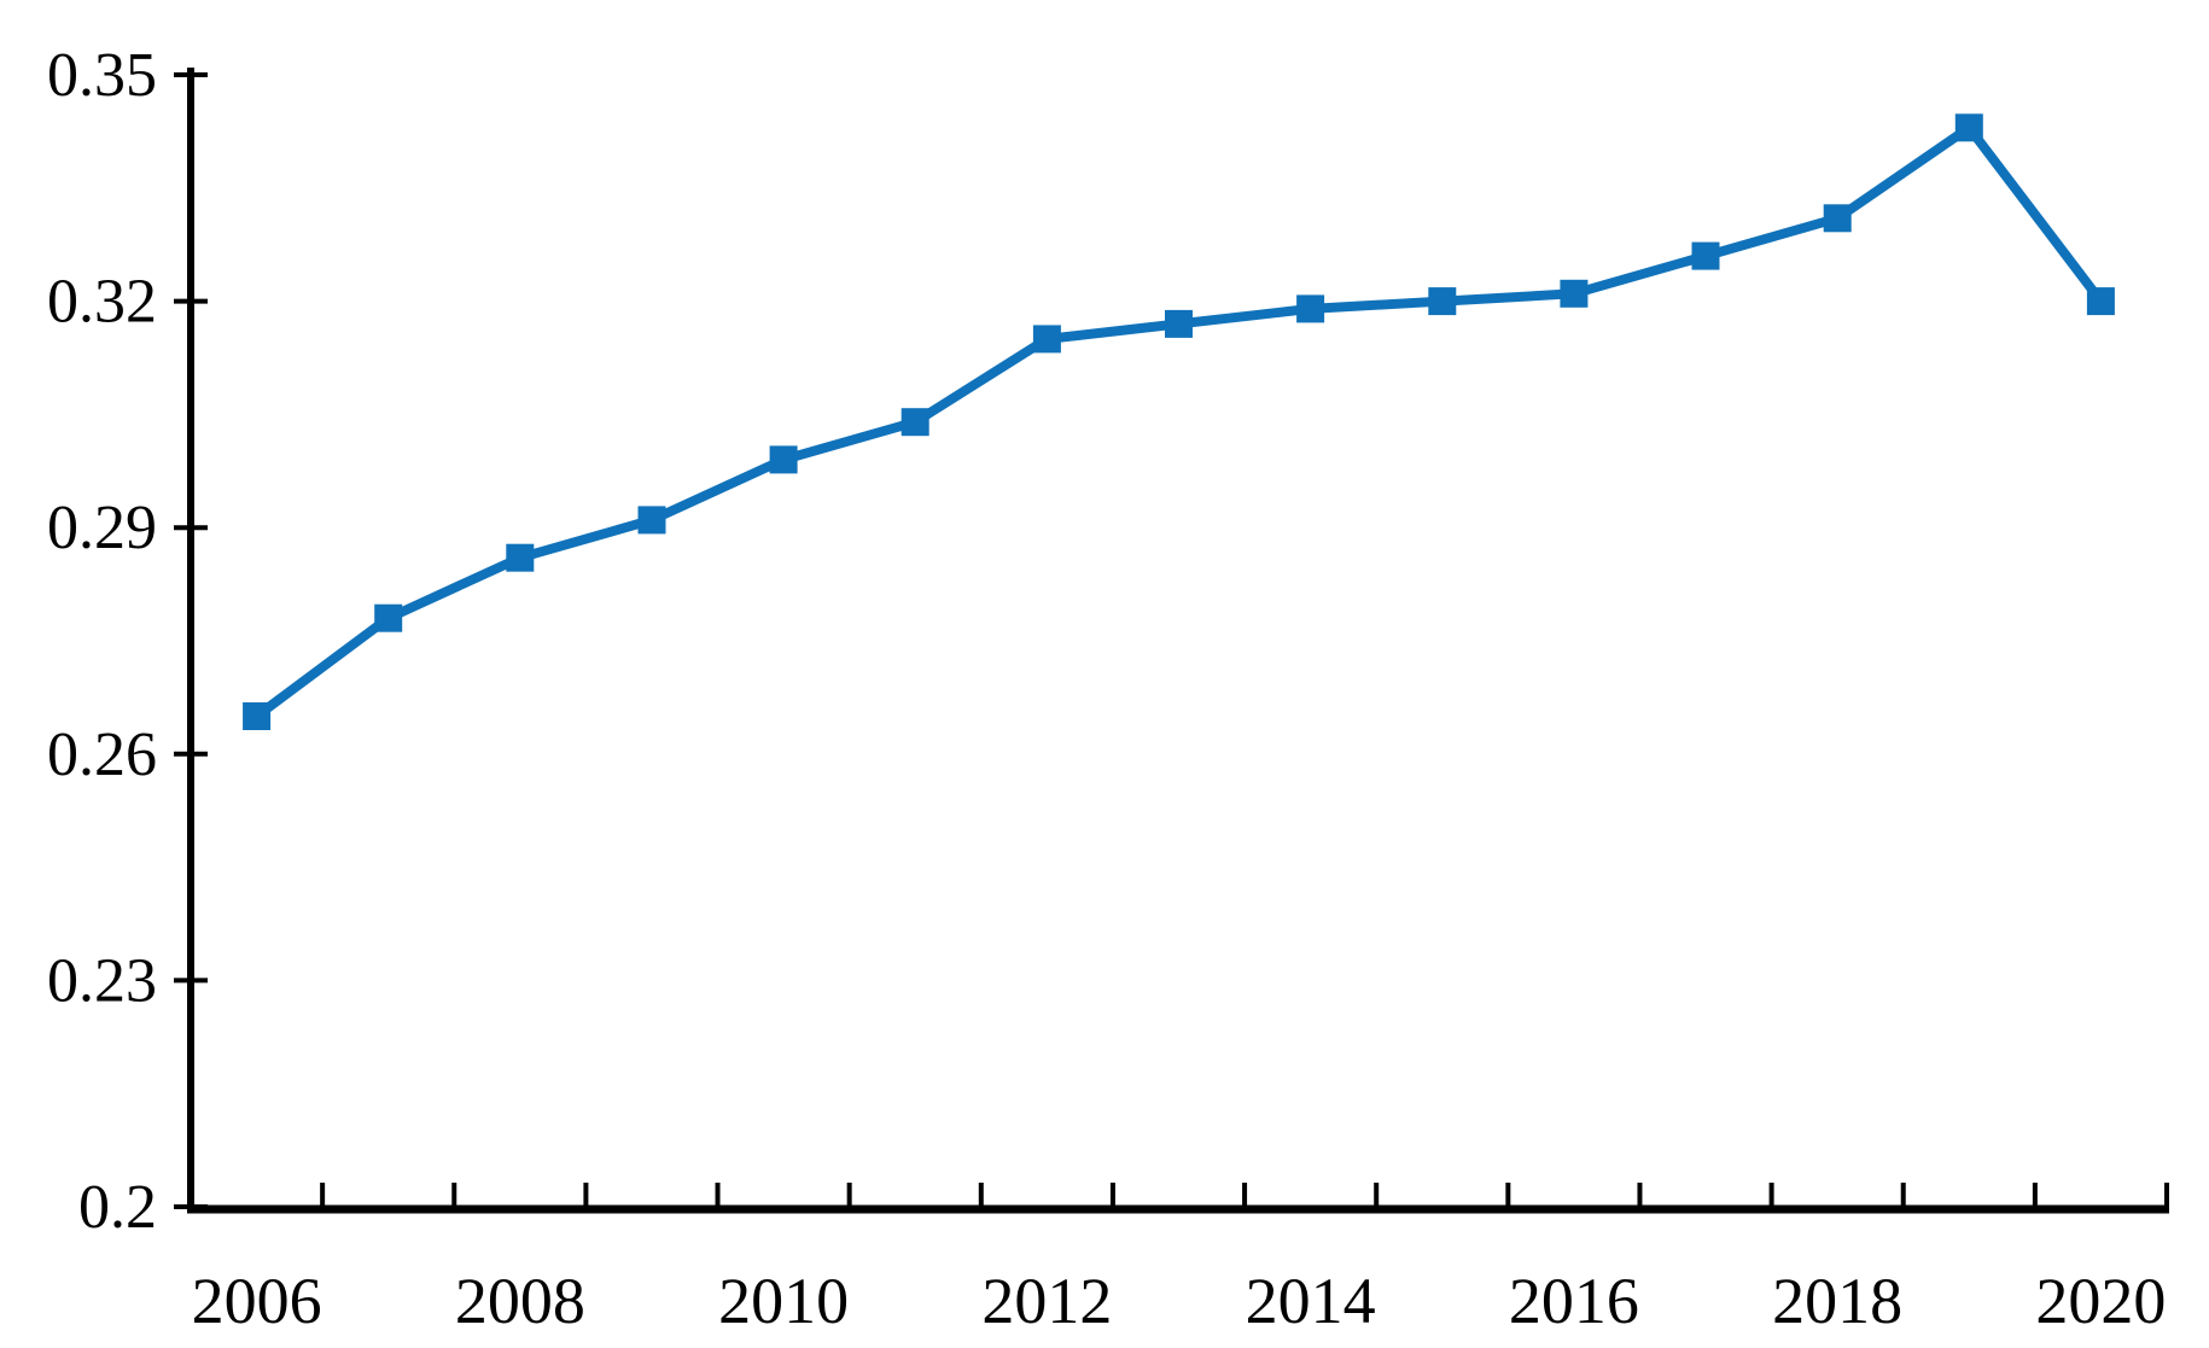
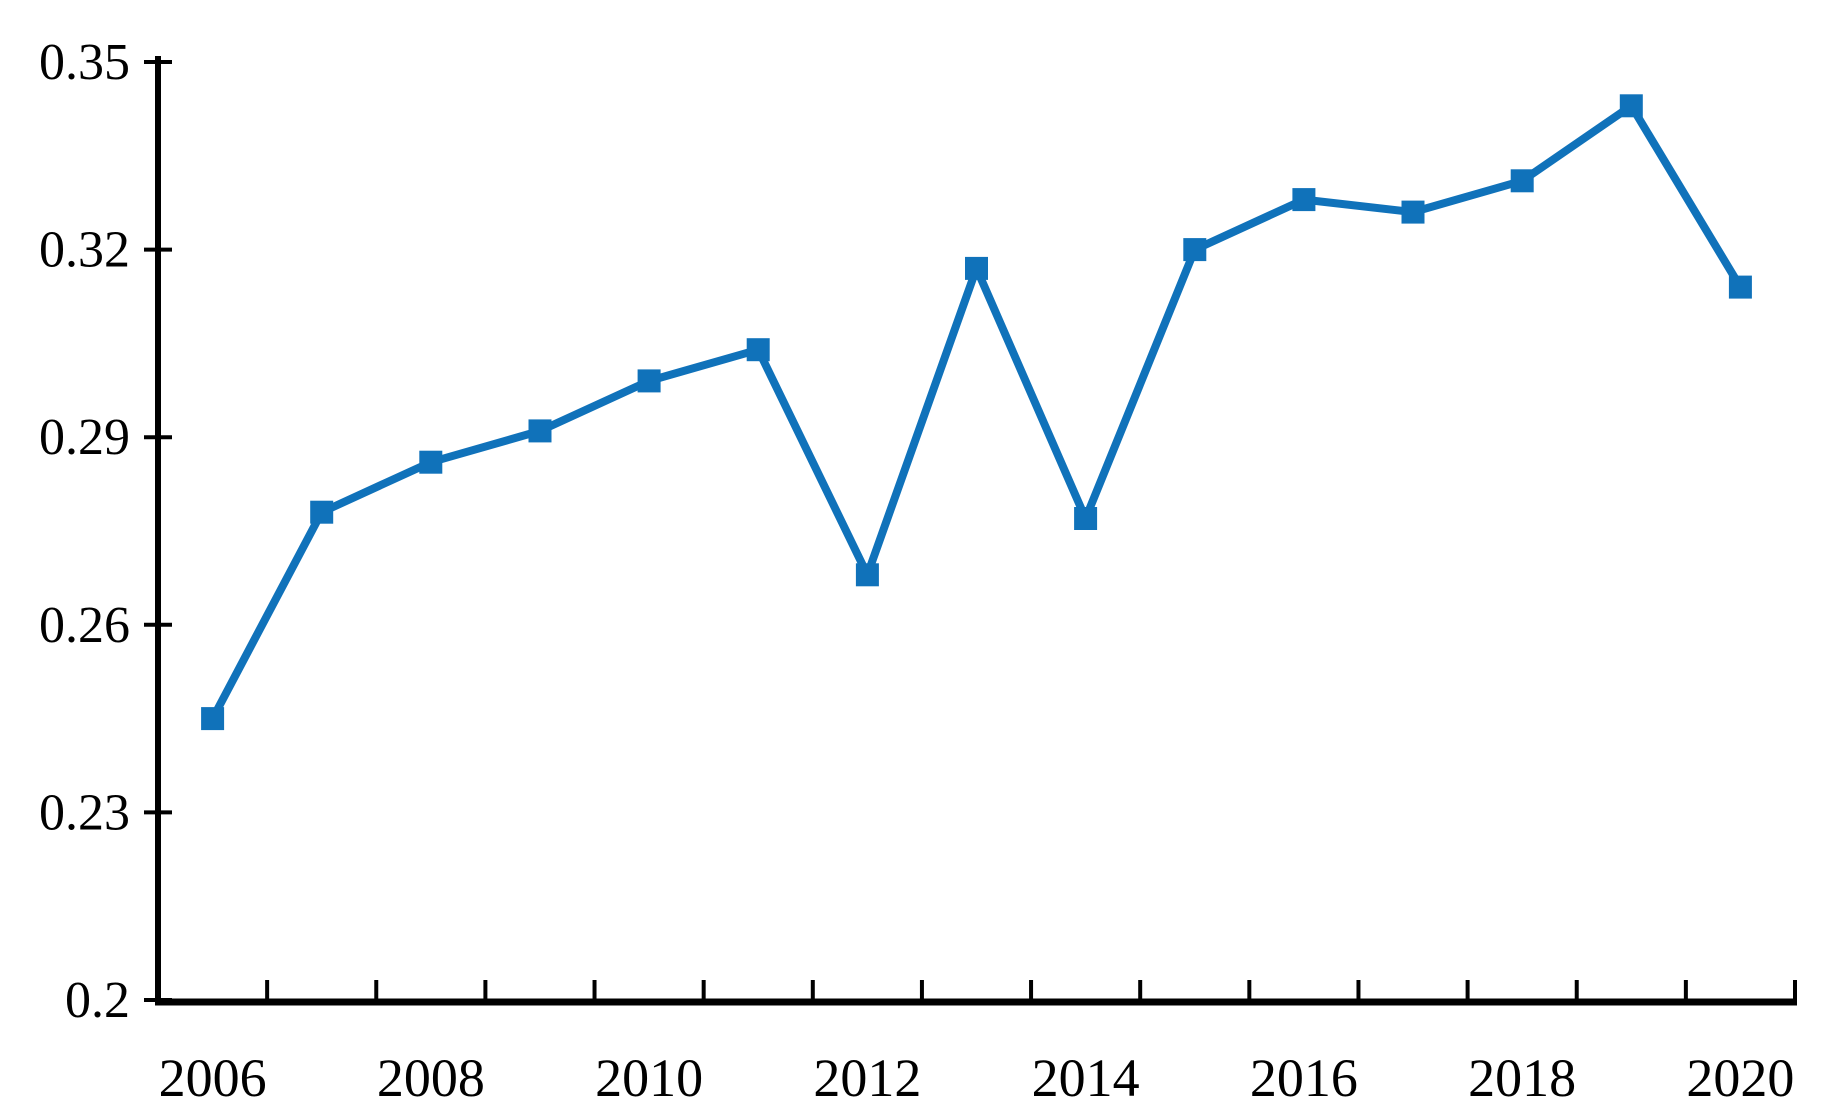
2006: 0.265 -> 0.245
2012: 0.315 -> 0.268
2014: 0.319 -> 0.277
2016: 0.321 -> 0.328
2020: 0.320 -> 0.314
